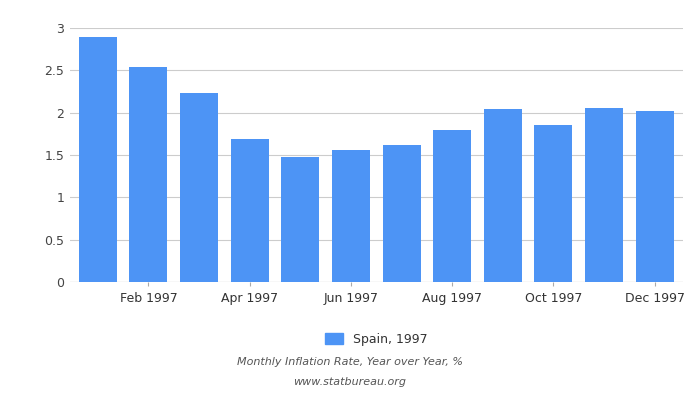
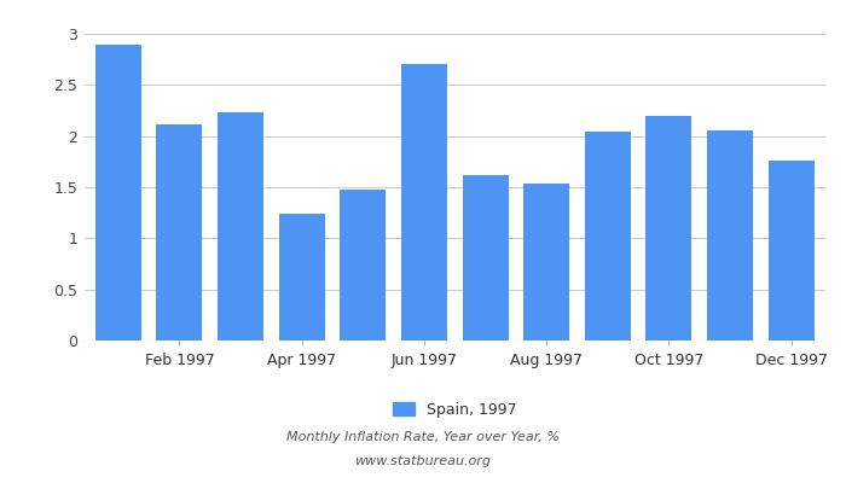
Feb 1997: 2.54 -> 2.12
Apr 1997: 1.69 -> 1.24
Jun 1997: 1.56 -> 2.70
Aug 1997: 1.79 -> 1.54
Oct 1997: 1.86 -> 2.20
Dec 1997: 2.02 -> 1.76
